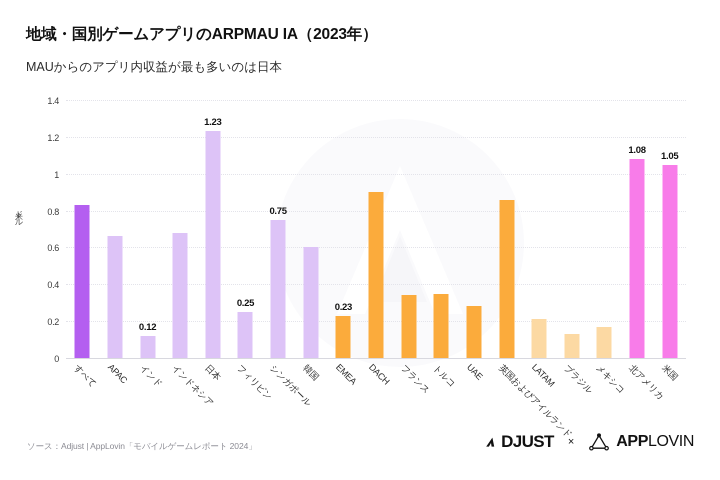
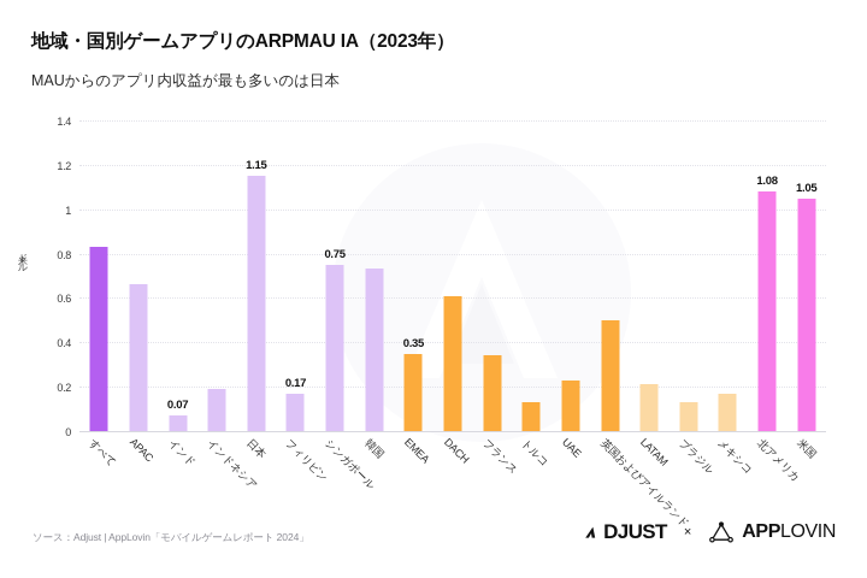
インド: 0.12 -> 0.07
インドネシア: 0.68 -> 0.19
日本: 1.23 -> 1.15
フィリピン: 0.25 -> 0.17
韓国: 0.60 -> 0.73
EMEA: 0.23 -> 0.35
DACH: 0.90 -> 0.61
トルコ: 0.35 -> 0.13
UAE: 0.28 -> 0.23
英国およびアイルランド: 0.86 -> 0.50
